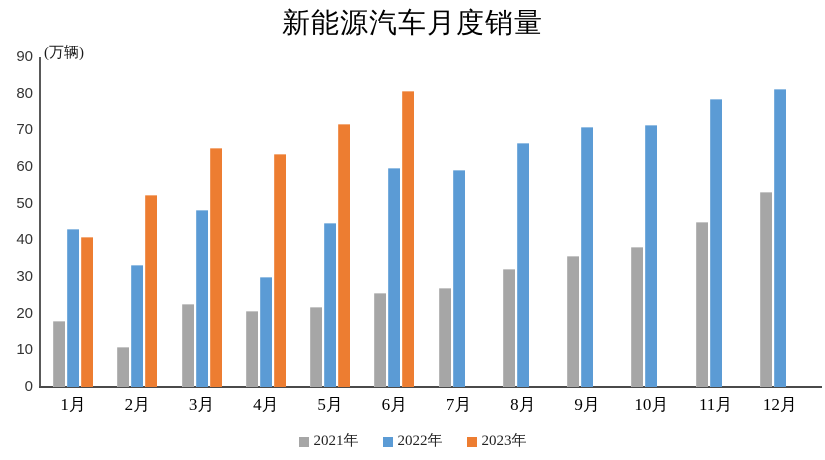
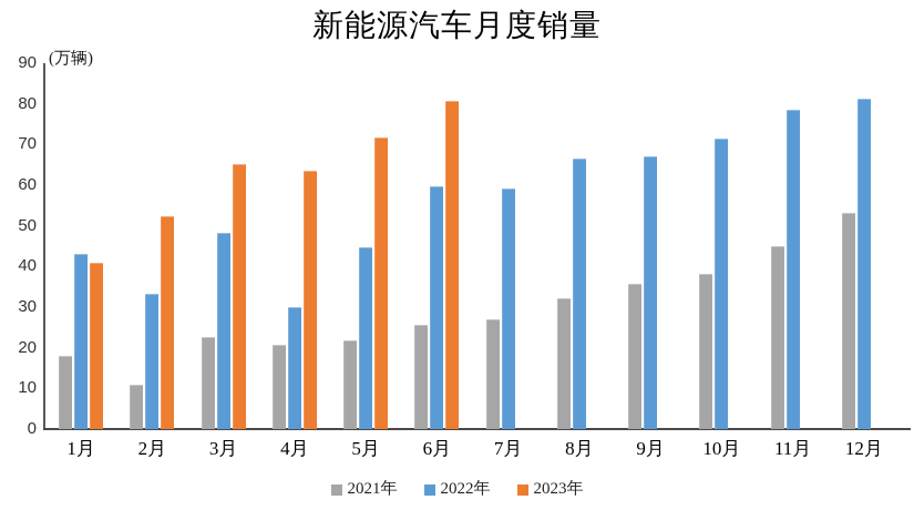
2022年/9月: 71 -> 67
